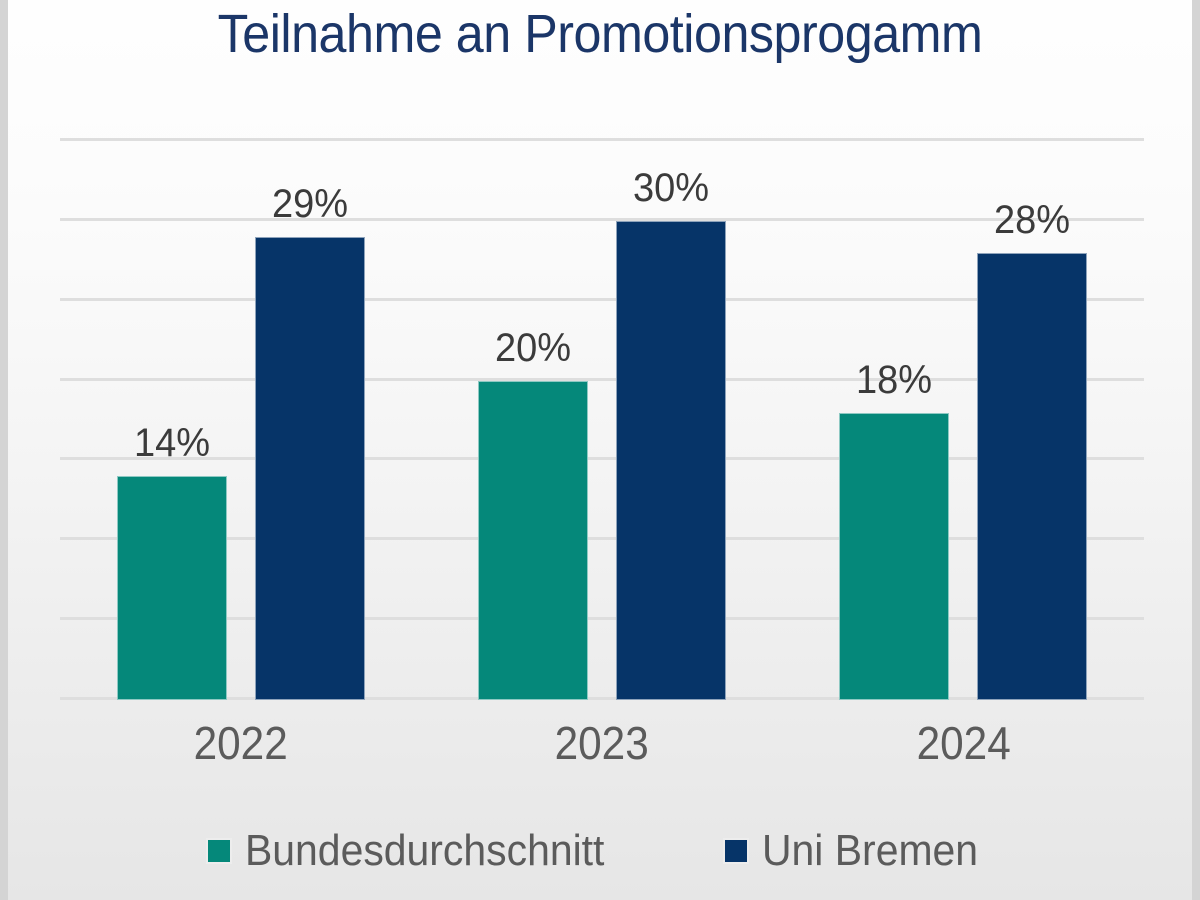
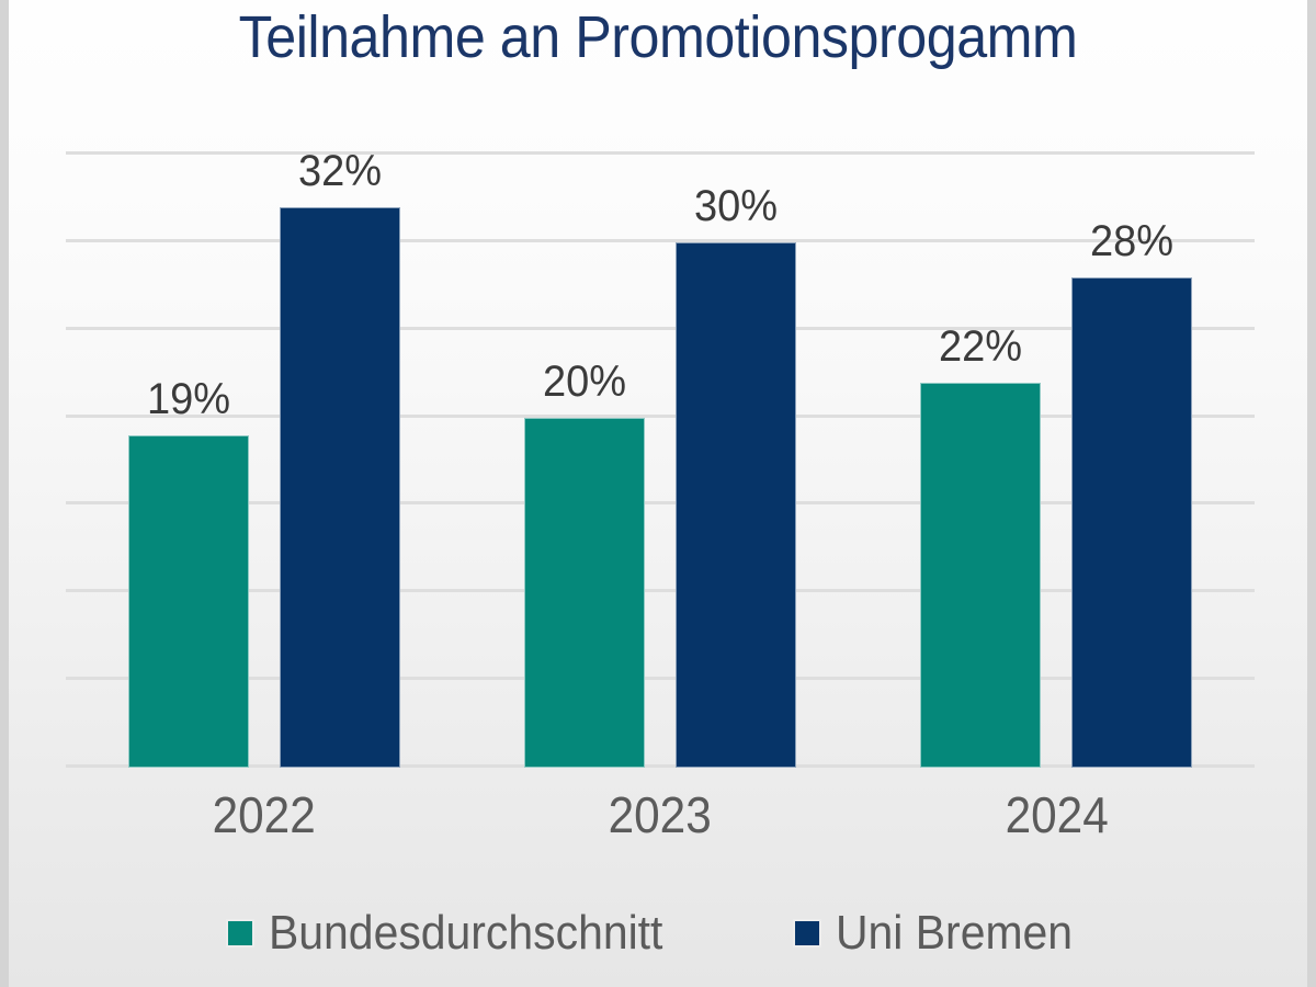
Bundesdurchschnitt/2022: 14% -> 19%
Uni Bremen/2022: 29% -> 32%
Bundesdurchschnitt/2024: 18% -> 22%
